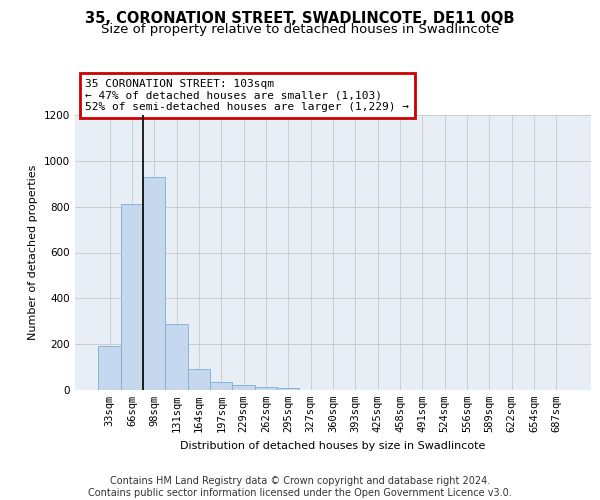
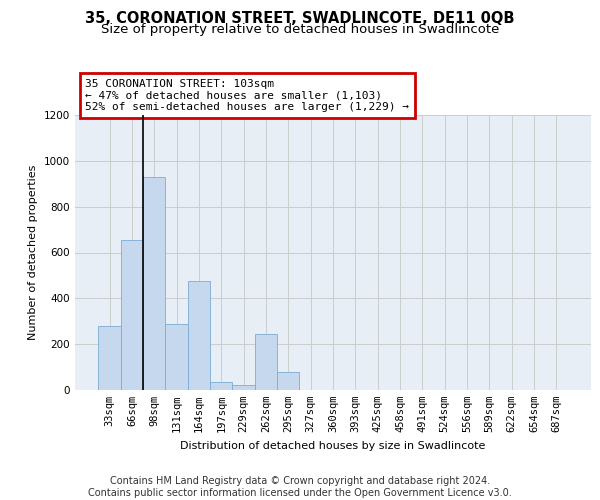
33sqm: 190 -> 280
66sqm: 810 -> 655
164sqm: 90 -> 475
262sqm: 15 -> 245
295sqm: 10 -> 80
